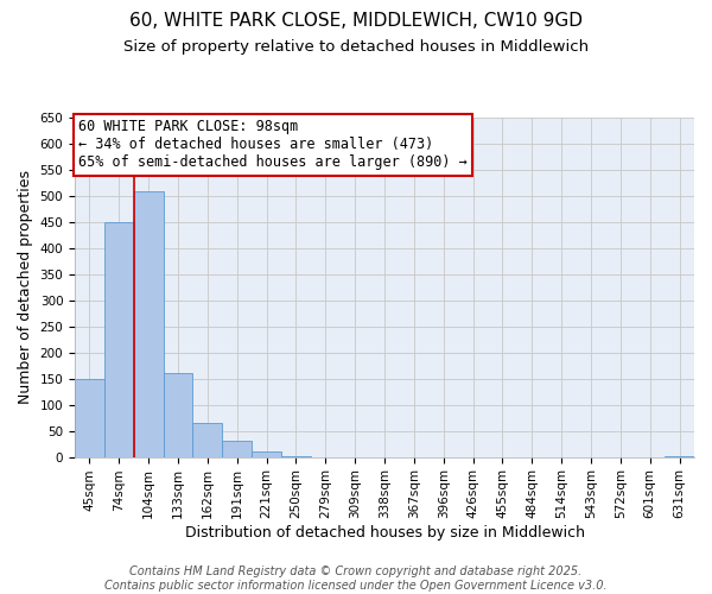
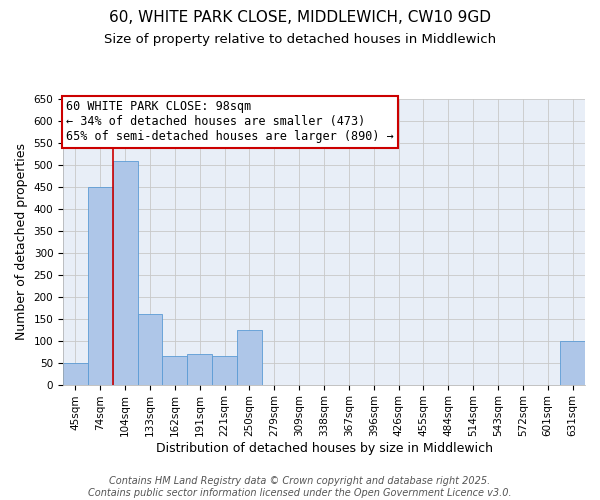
45sqm: 150 -> 50
191sqm: 30 -> 70
221sqm: 10 -> 65
250sqm: 2 -> 125
631sqm: 2 -> 100
